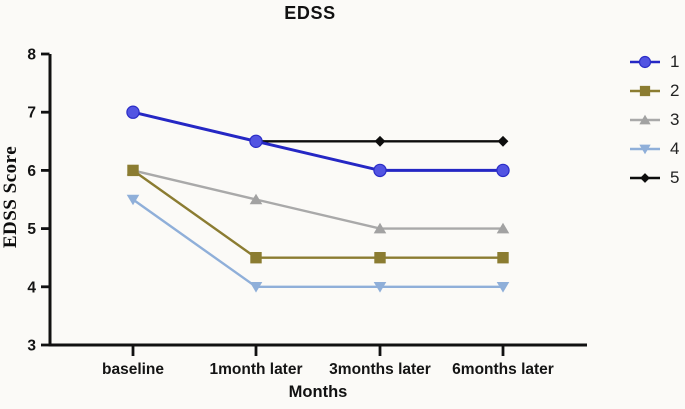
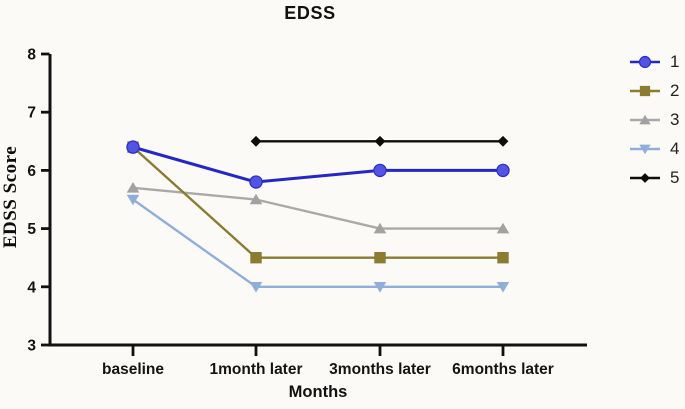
1/baseline: 7.0 -> 6.4
2/baseline: 6.0 -> 6.4
3/baseline: 6.0 -> 5.7
1/1month later: 6.5 -> 5.8
